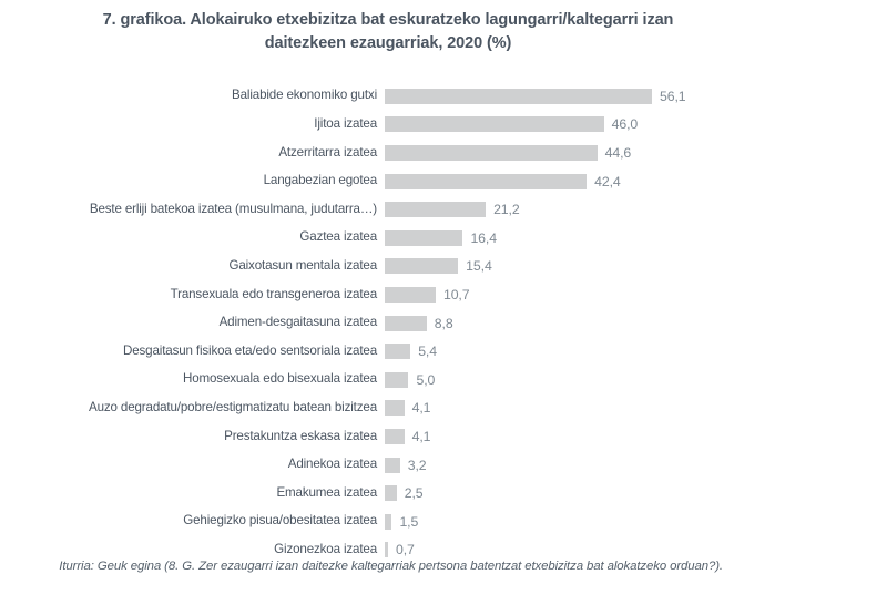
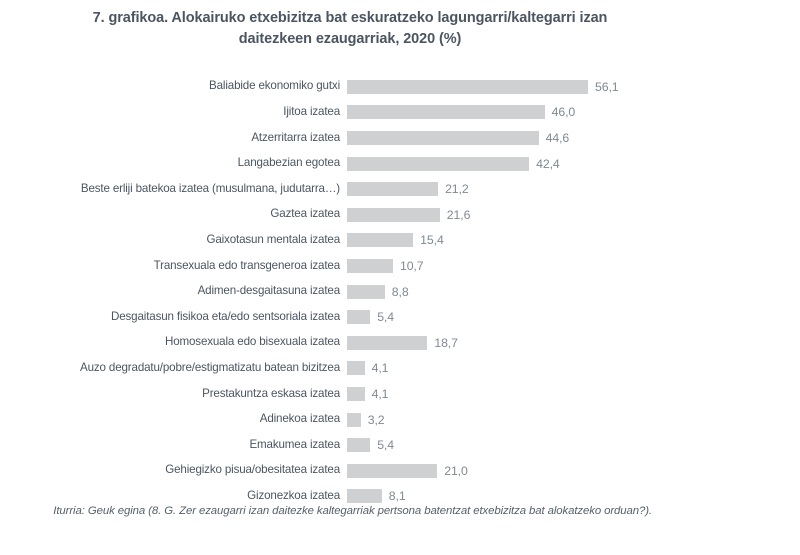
Gaztea izatea: 16,4 -> 21,6
Homosexuala edo bisexuala izatea: 5,0 -> 18,7
Emakumea izatea: 2,5 -> 5,4
Gehiegizko pisua/obesitatea izatea: 1,5 -> 21,0
Gizonezkoa izatea: 0,7 -> 8,1
